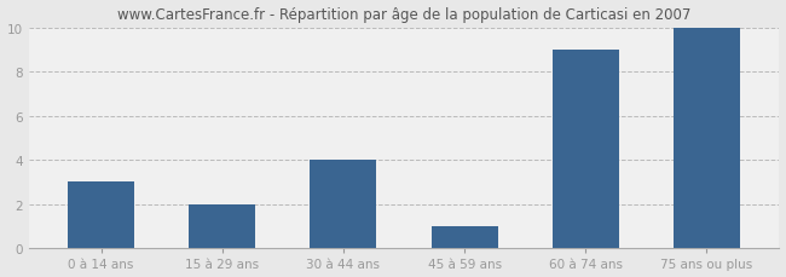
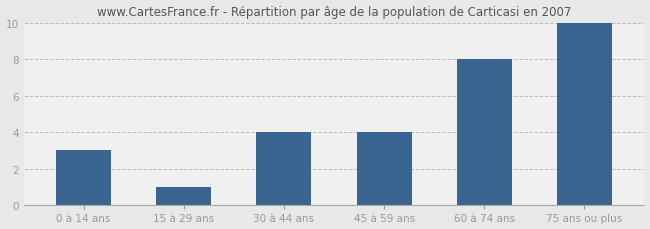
15 à 29 ans: 2 -> 1
45 à 59 ans: 1 -> 4
60 à 74 ans: 9 -> 8
